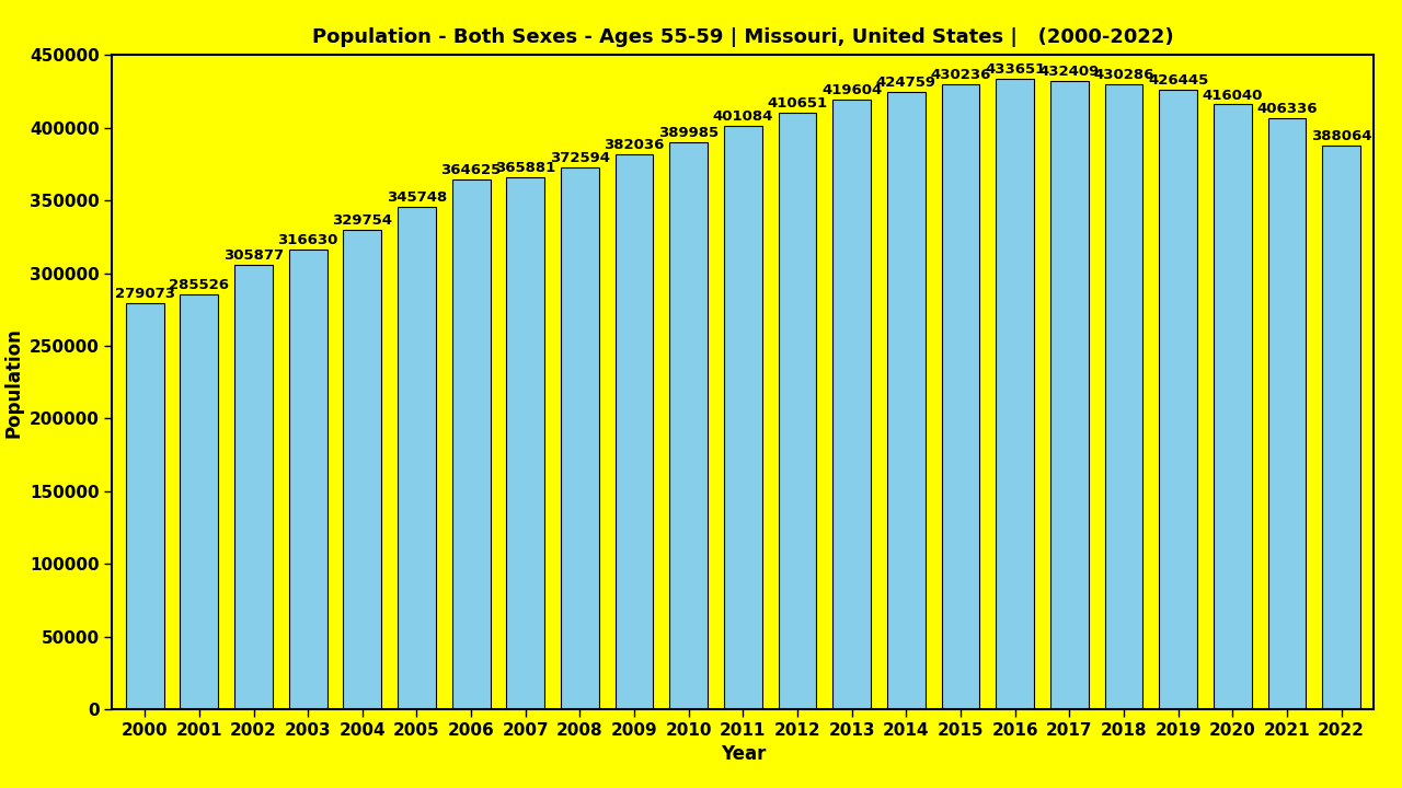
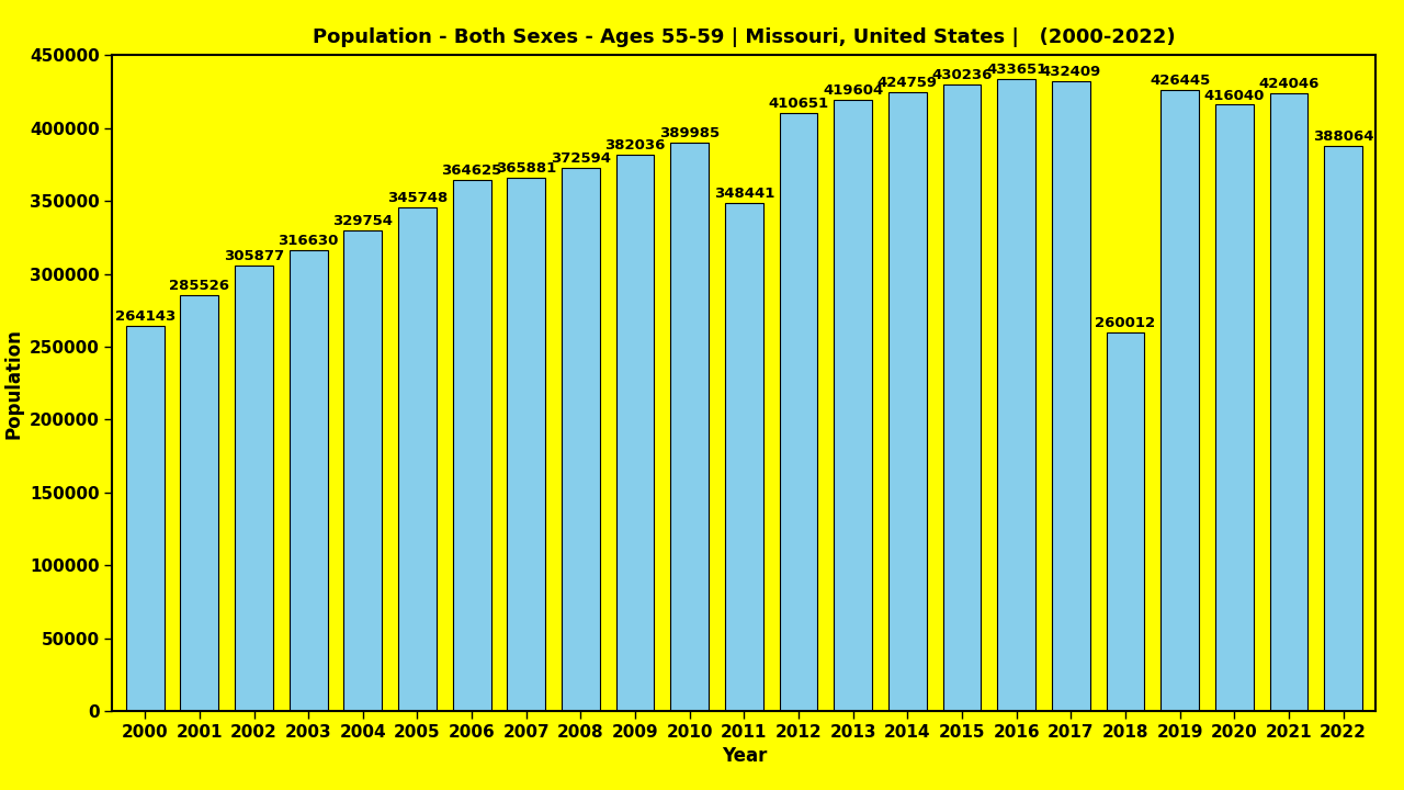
2000: 279073 -> 264143
2011: 401084 -> 348441
2018: 430286 -> 260012
2021: 406336 -> 424046
